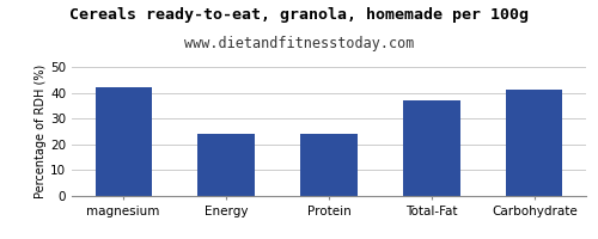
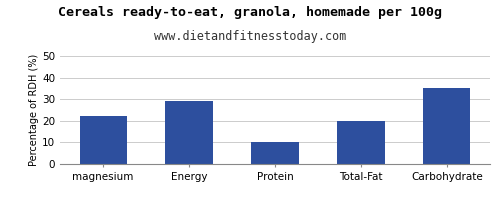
magnesium: 42 -> 22
Energy: 24 -> 29
Protein: 24 -> 10
Total-Fat: 37 -> 20
Carbohydrate: 41 -> 35
